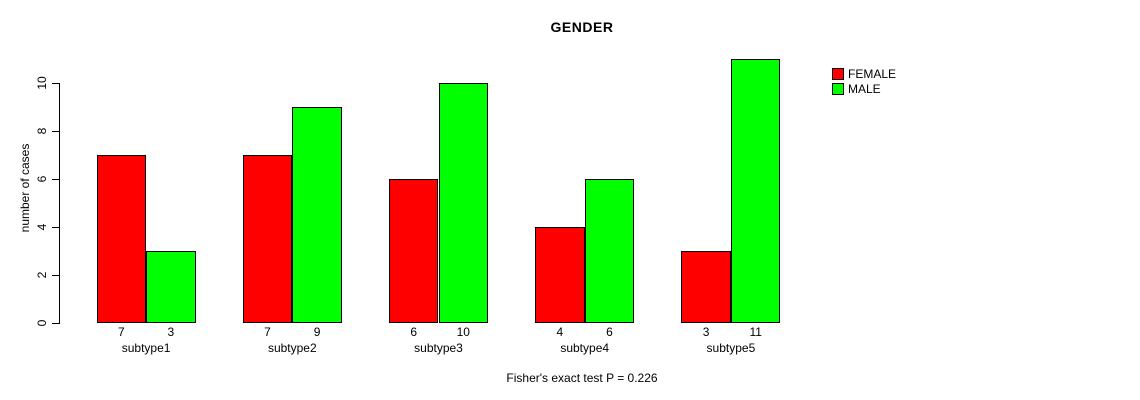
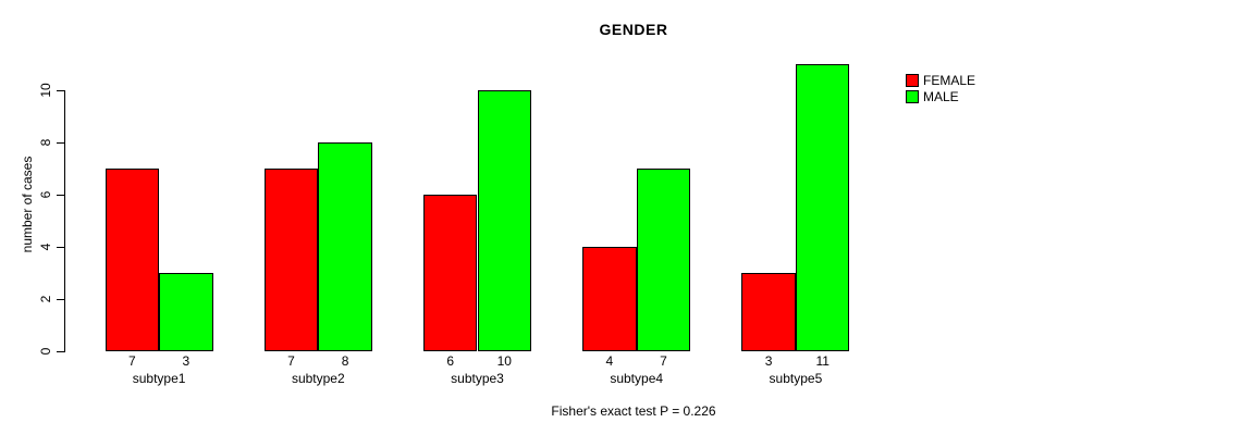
MALE/subtype2: 9 -> 8
MALE/subtype4: 6 -> 7
